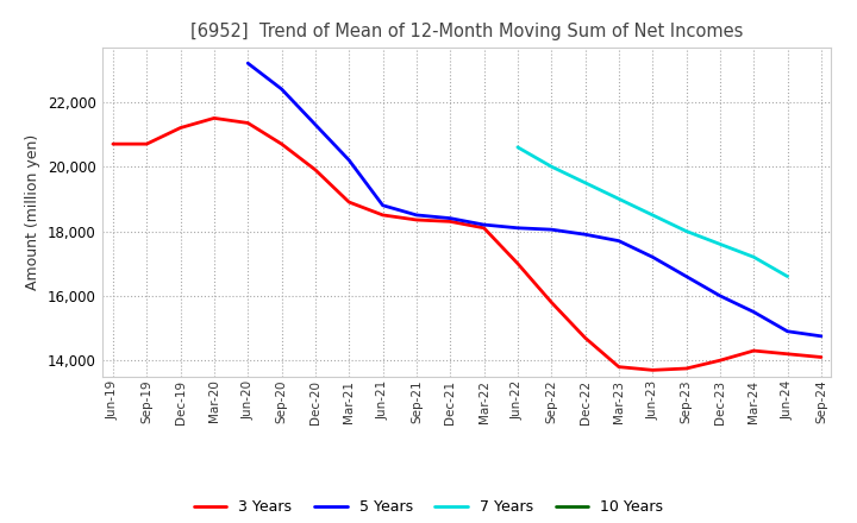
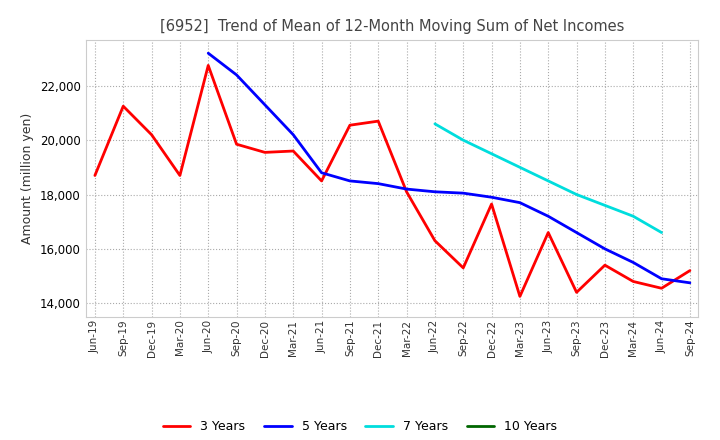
3 Years/Jun-19: 20,700 -> 18,700
3 Years/Sep-19: 20,700 -> 21,250
3 Years/Dec-19: 21,200 -> 20,200
3 Years/Mar-20: 21,500 -> 18,700
3 Years/Jun-20: 21,350 -> 22,750
3 Years/Sep-20: 20,700 -> 19,850
3 Years/Dec-20: 19,900 -> 19,550
3 Years/Mar-21: 18,900 -> 19,600
3 Years/Sep-21: 18,350 -> 20,550
3 Years/Dec-21: 18,300 -> 20,700
3 Years/Jun-22: 17,000 -> 16,300
3 Years/Sep-22: 15,800 -> 15,300
3 Years/Dec-22: 14,700 -> 17,650
3 Years/Mar-23: 13,800 -> 14,250
3 Years/Jun-23: 13,700 -> 16,600
3 Years/Sep-23: 13,750 -> 14,400
3 Years/Dec-23: 14,000 -> 15,400
3 Years/Mar-24: 14,300 -> 14,800
3 Years/Jun-24: 14,200 -> 14,550
3 Years/Sep-24: 14,100 -> 15,200
